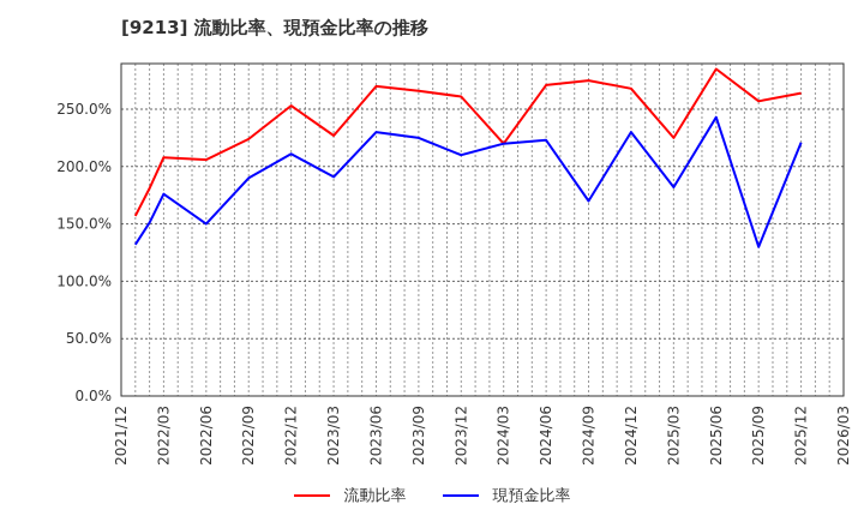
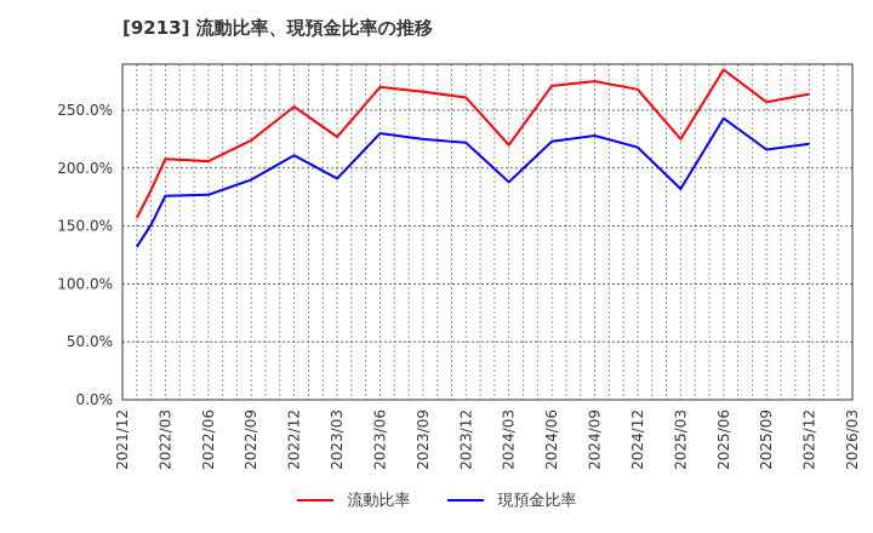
現預金比率/2022/06: 150% -> 180%
現預金比率/2023/12: 210% -> 220%
現預金比率/2024/03: 220% -> 190%
現預金比率/2024/09: 170% -> 230%
現預金比率/2024/12: 230% -> 220%
現預金比率/2025/09: 130% -> 220%
